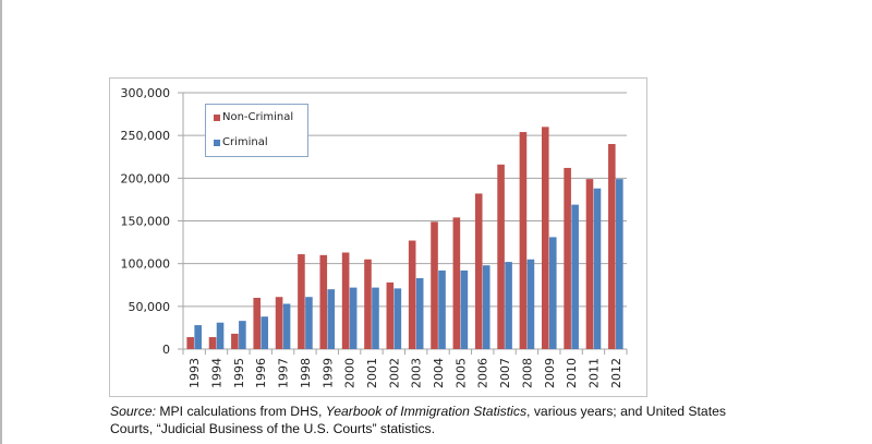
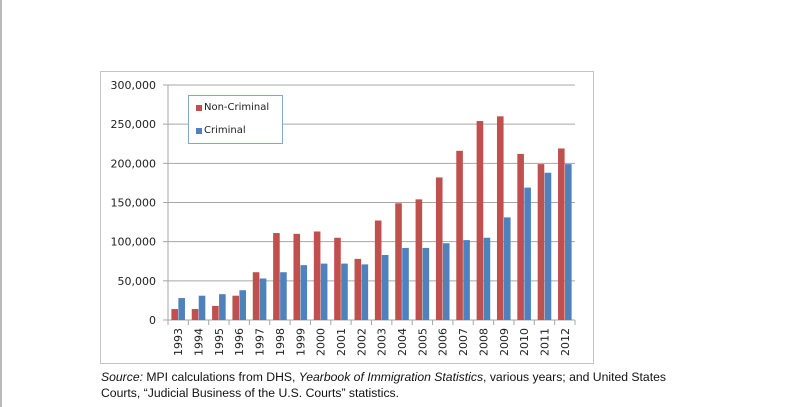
Non-Criminal/1996: 60000 -> 30000
Non-Criminal/2012: 240000 -> 220000
